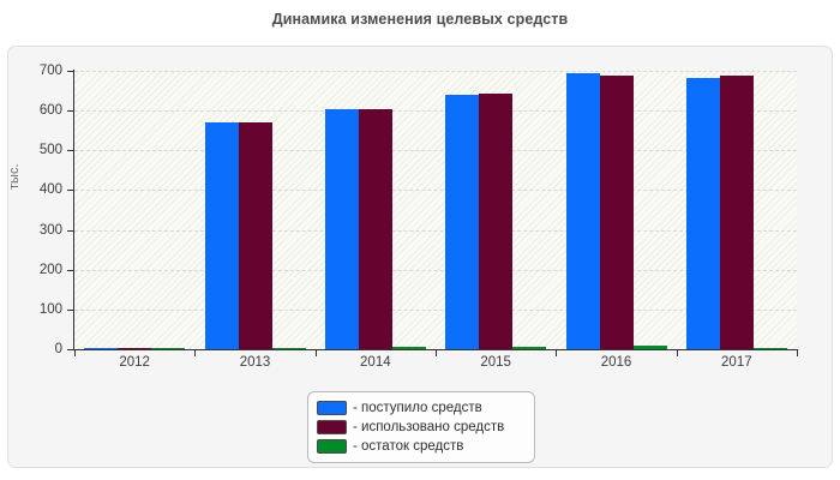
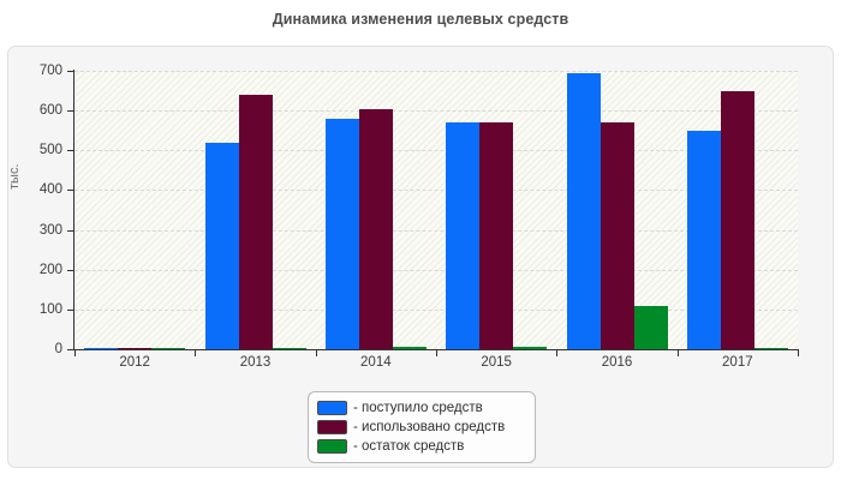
- поступило средств/2013: 570 -> 520
- использовано средств/2013: 570 -> 640
- поступило средств/2014: 600 -> 580
- поступило средств/2015: 640 -> 570
- использовано средств/2015: 640 -> 570
- использовано средств/2016: 690 -> 570
- остаток средств/2016: 10 -> 110
- поступило средств/2017: 680 -> 550
- использовано средств/2017: 690 -> 650
